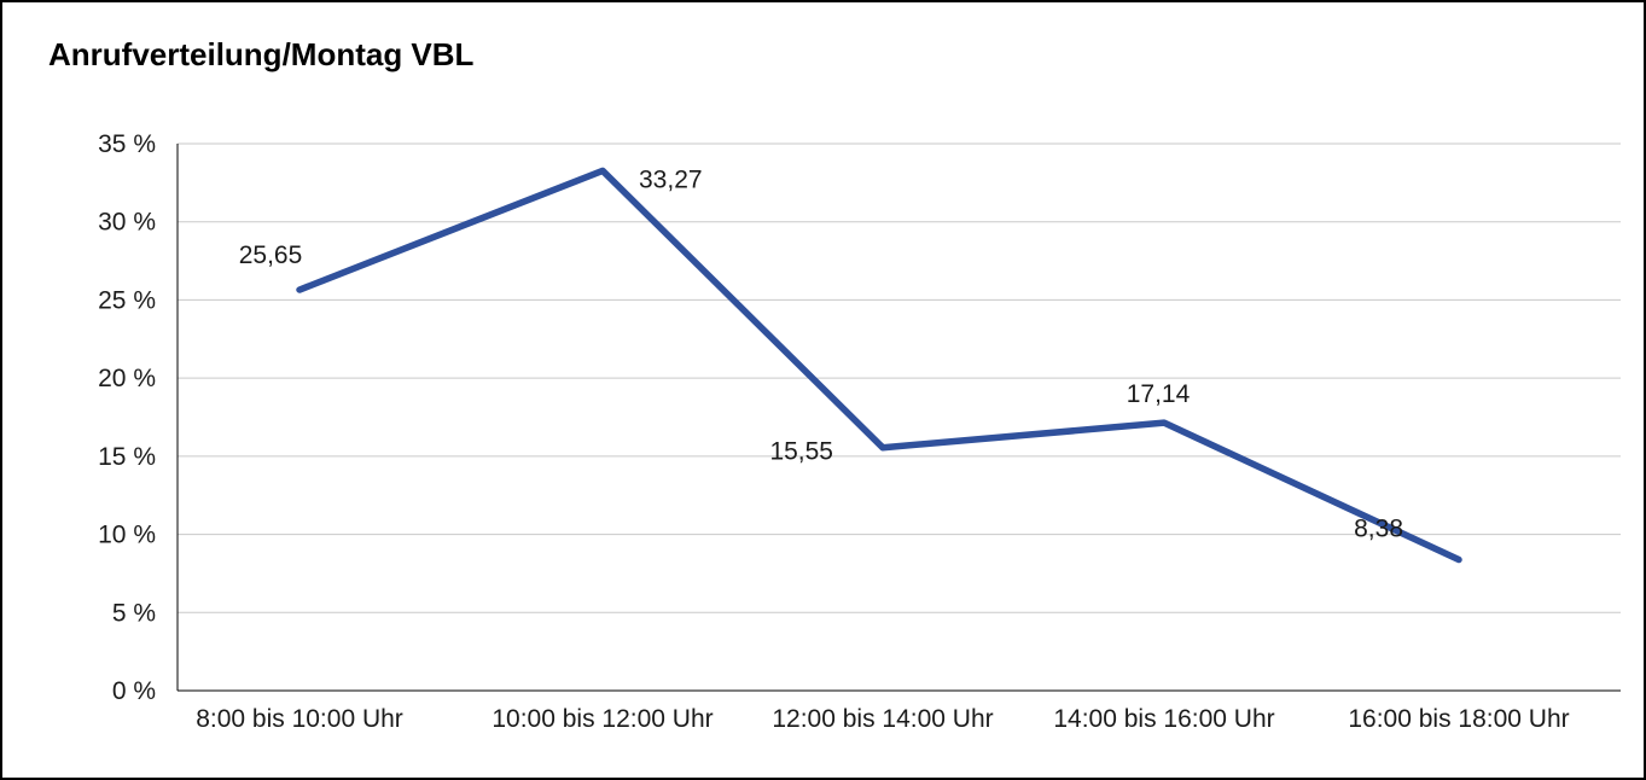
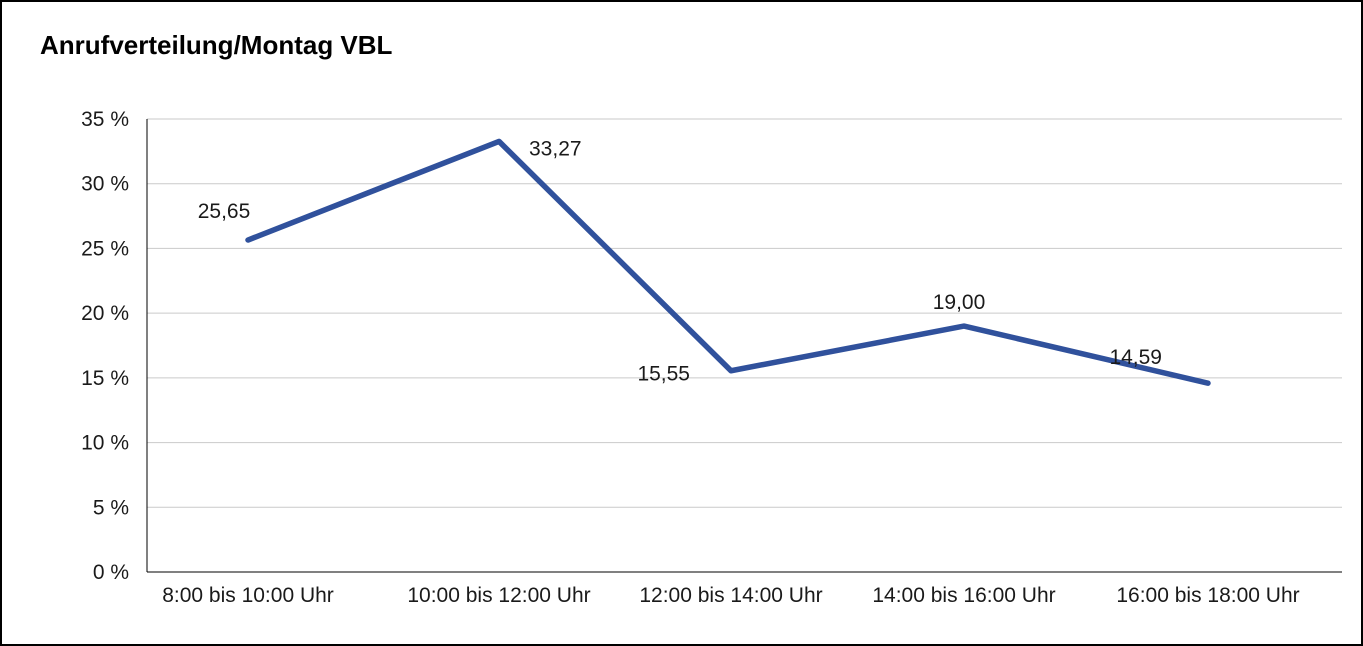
14:00 bis 16:00 Uhr: 17,14 -> 19,00
16:00 bis 18:00 Uhr: 8,38 -> 14,59
